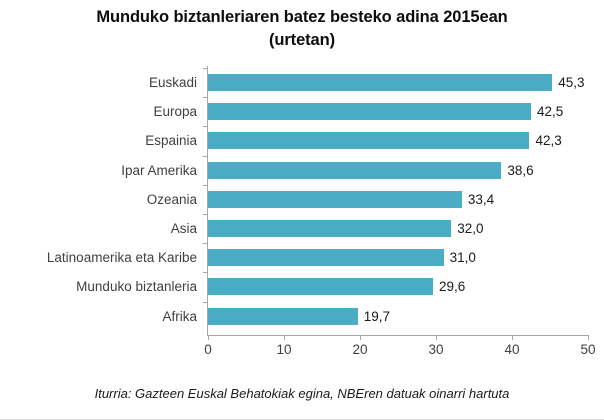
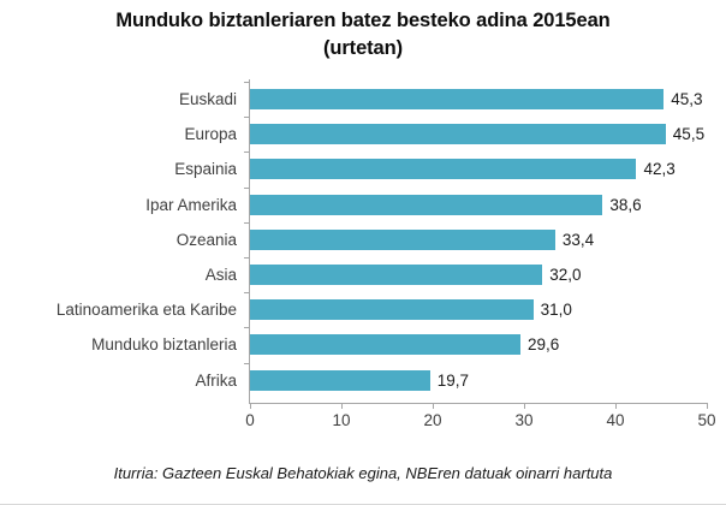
Europa: 42,5 -> 45,5
